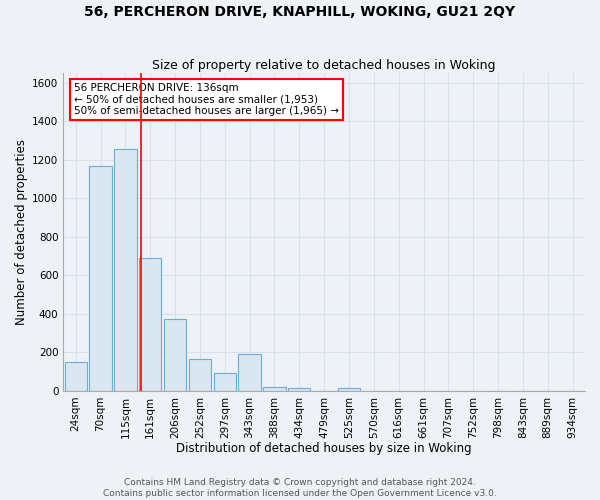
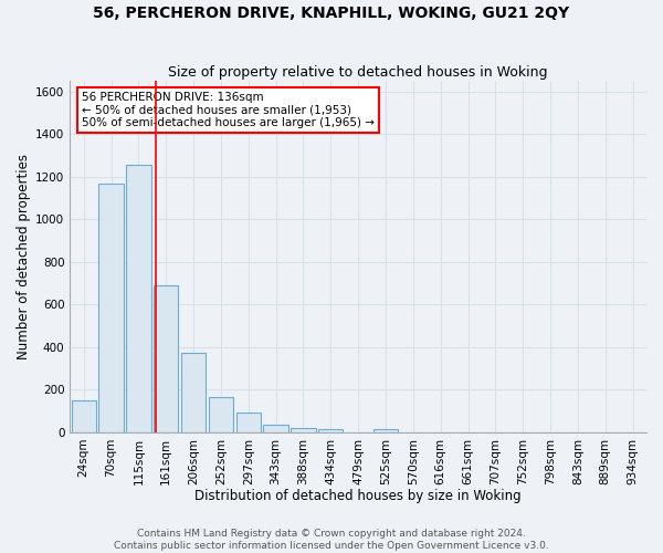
343sqm: 190 -> 40
